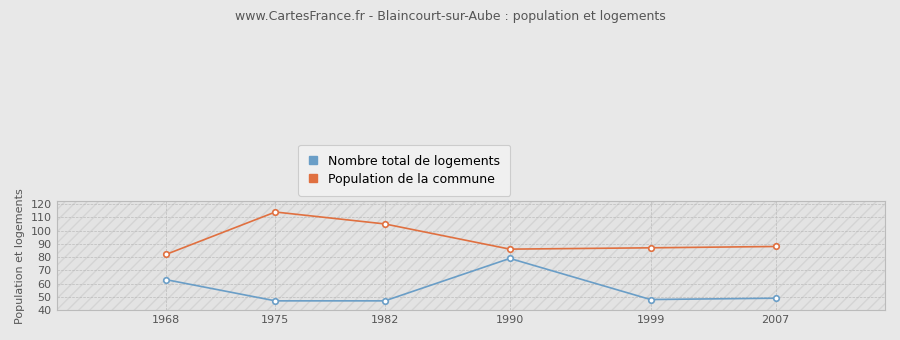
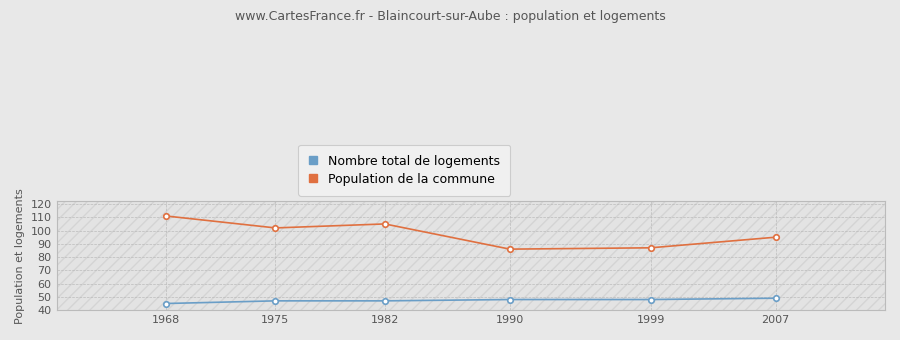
Nombre total de logements/1968: 63 -> 45
Population de la commune/1968: 82 -> 111
Population de la commune/1975: 114 -> 102
Nombre total de logements/1990: 79 -> 48
Population de la commune/2007: 88 -> 95
